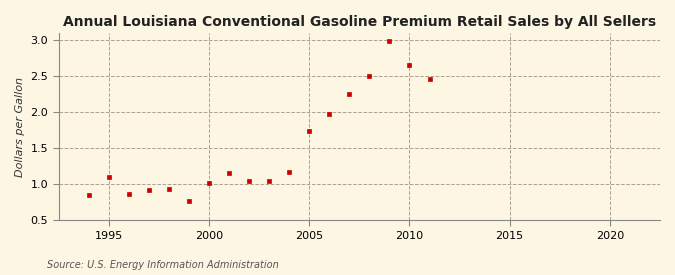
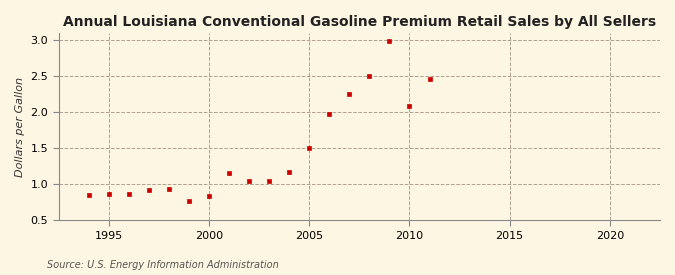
1995: 1.10 -> 0.86
2000: 1.02 -> 0.84
2005: 1.74 -> 1.50
2010: 2.66 -> 2.09
